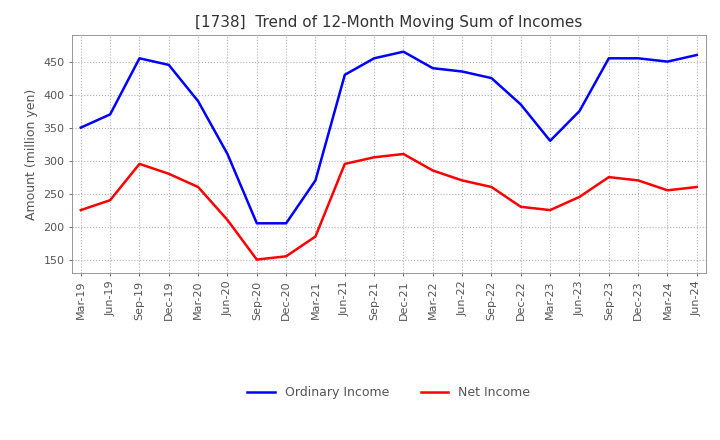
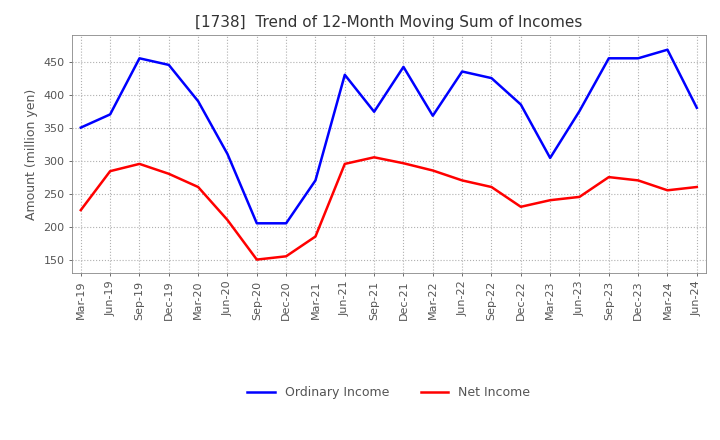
Net Income/Jun-19: 240 -> 284
Ordinary Income/Sep-21: 455 -> 374
Ordinary Income/Dec-21: 465 -> 442
Net Income/Dec-21: 310 -> 296
Ordinary Income/Mar-22: 440 -> 368
Ordinary Income/Mar-23: 330 -> 304
Net Income/Mar-23: 225 -> 240
Ordinary Income/Mar-24: 450 -> 468
Ordinary Income/Jun-24: 460 -> 380
